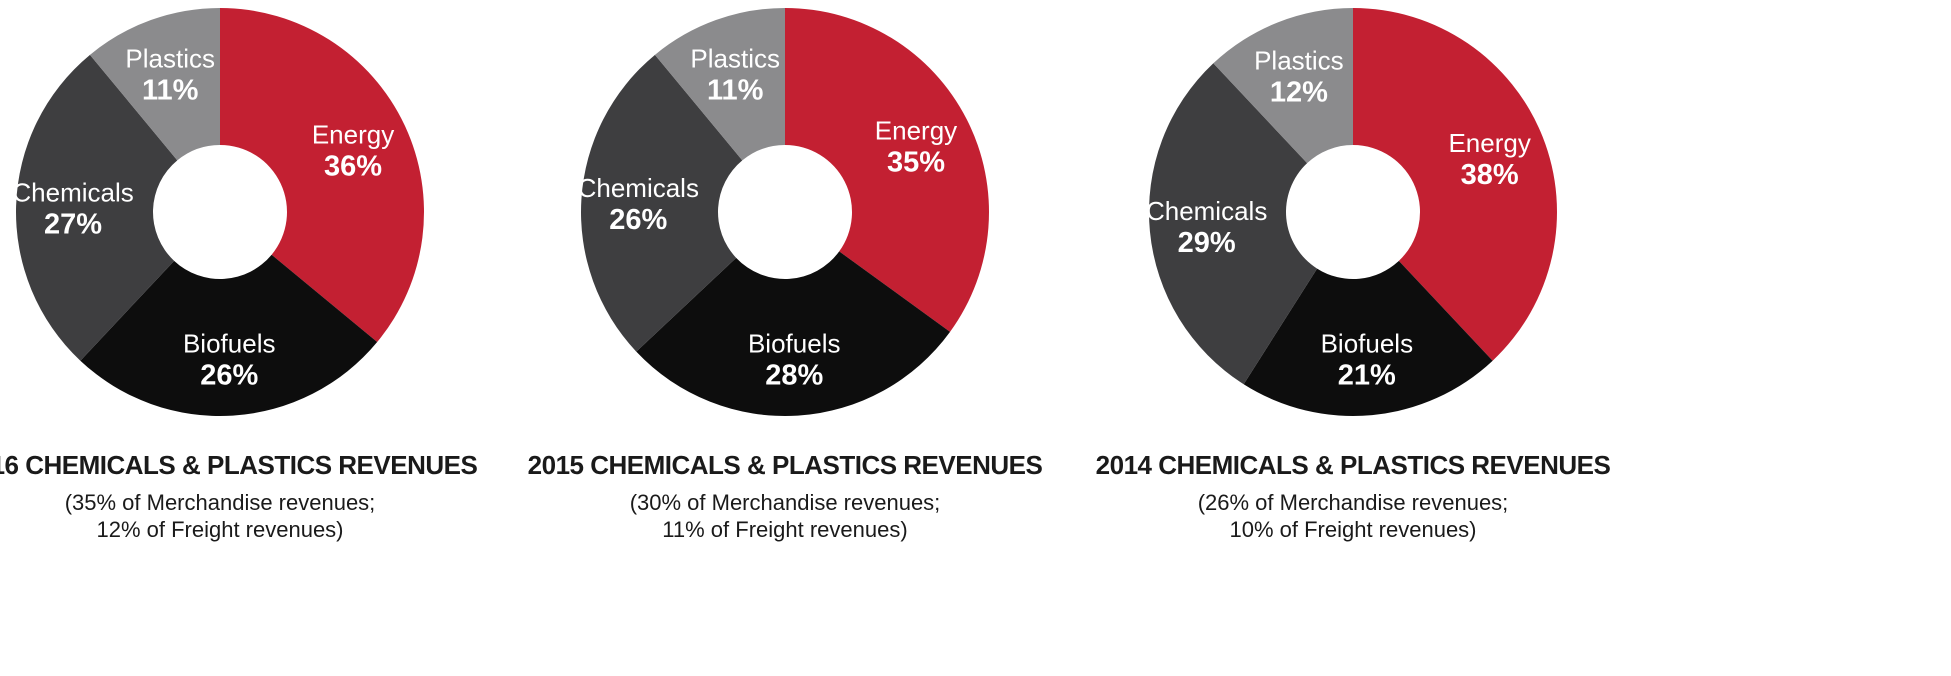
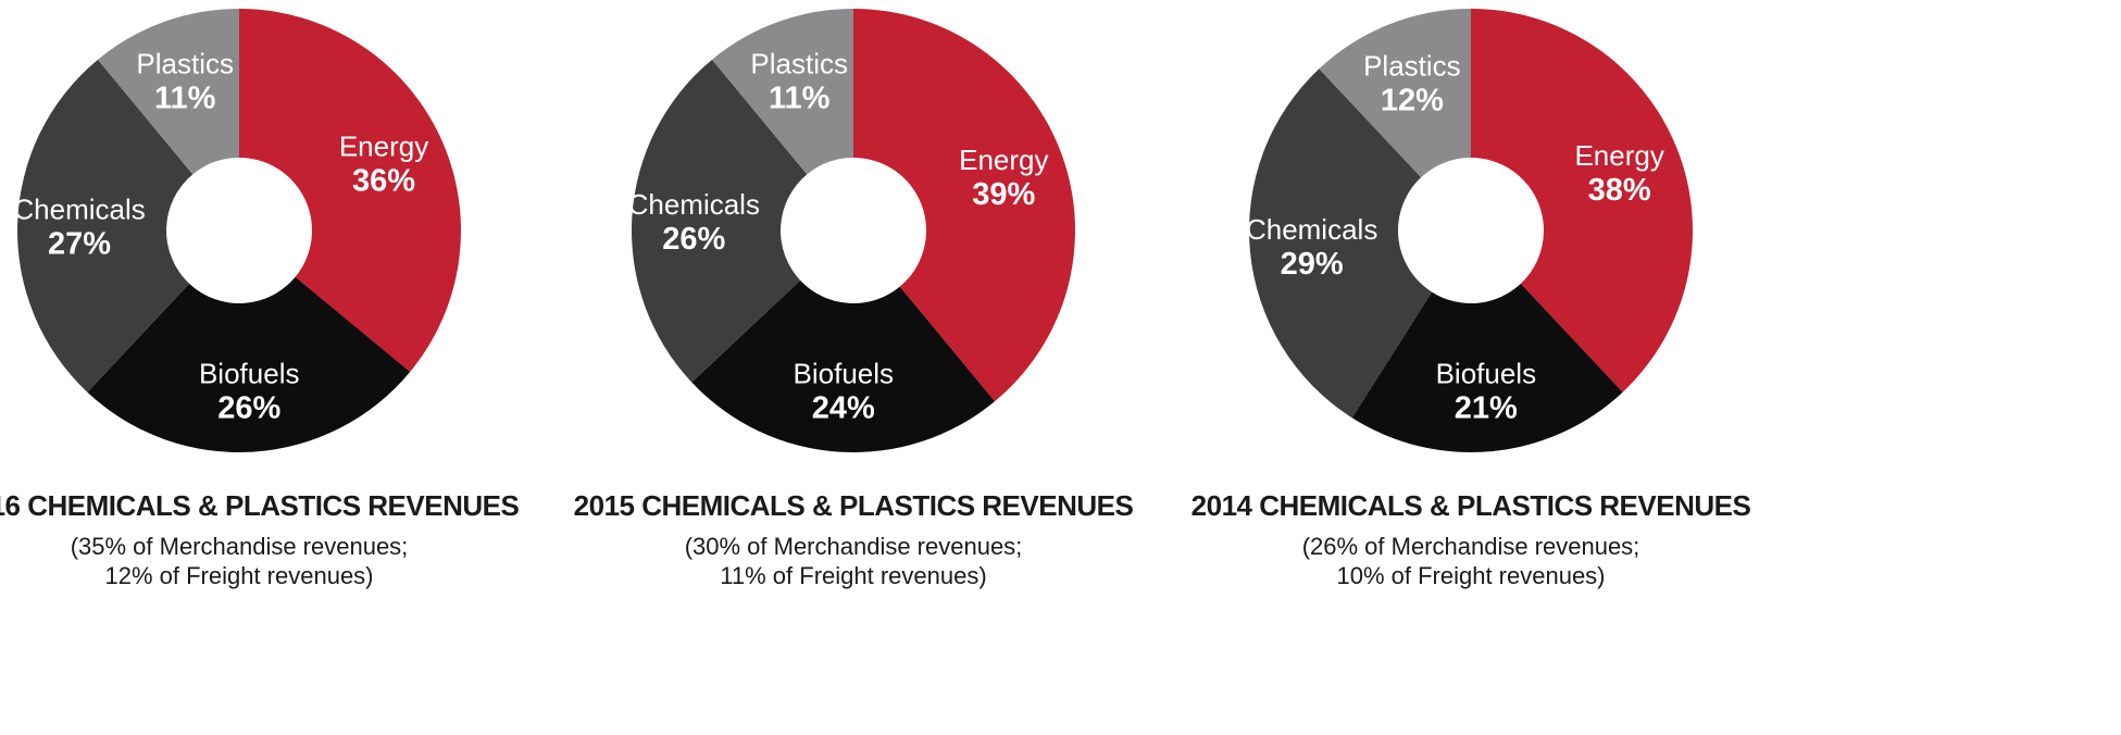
2015 CHEMICALS & PLASTICS REVENUES/Energy: 35% -> 39%
2015 CHEMICALS & PLASTICS REVENUES/Biofuels: 28% -> 24%
